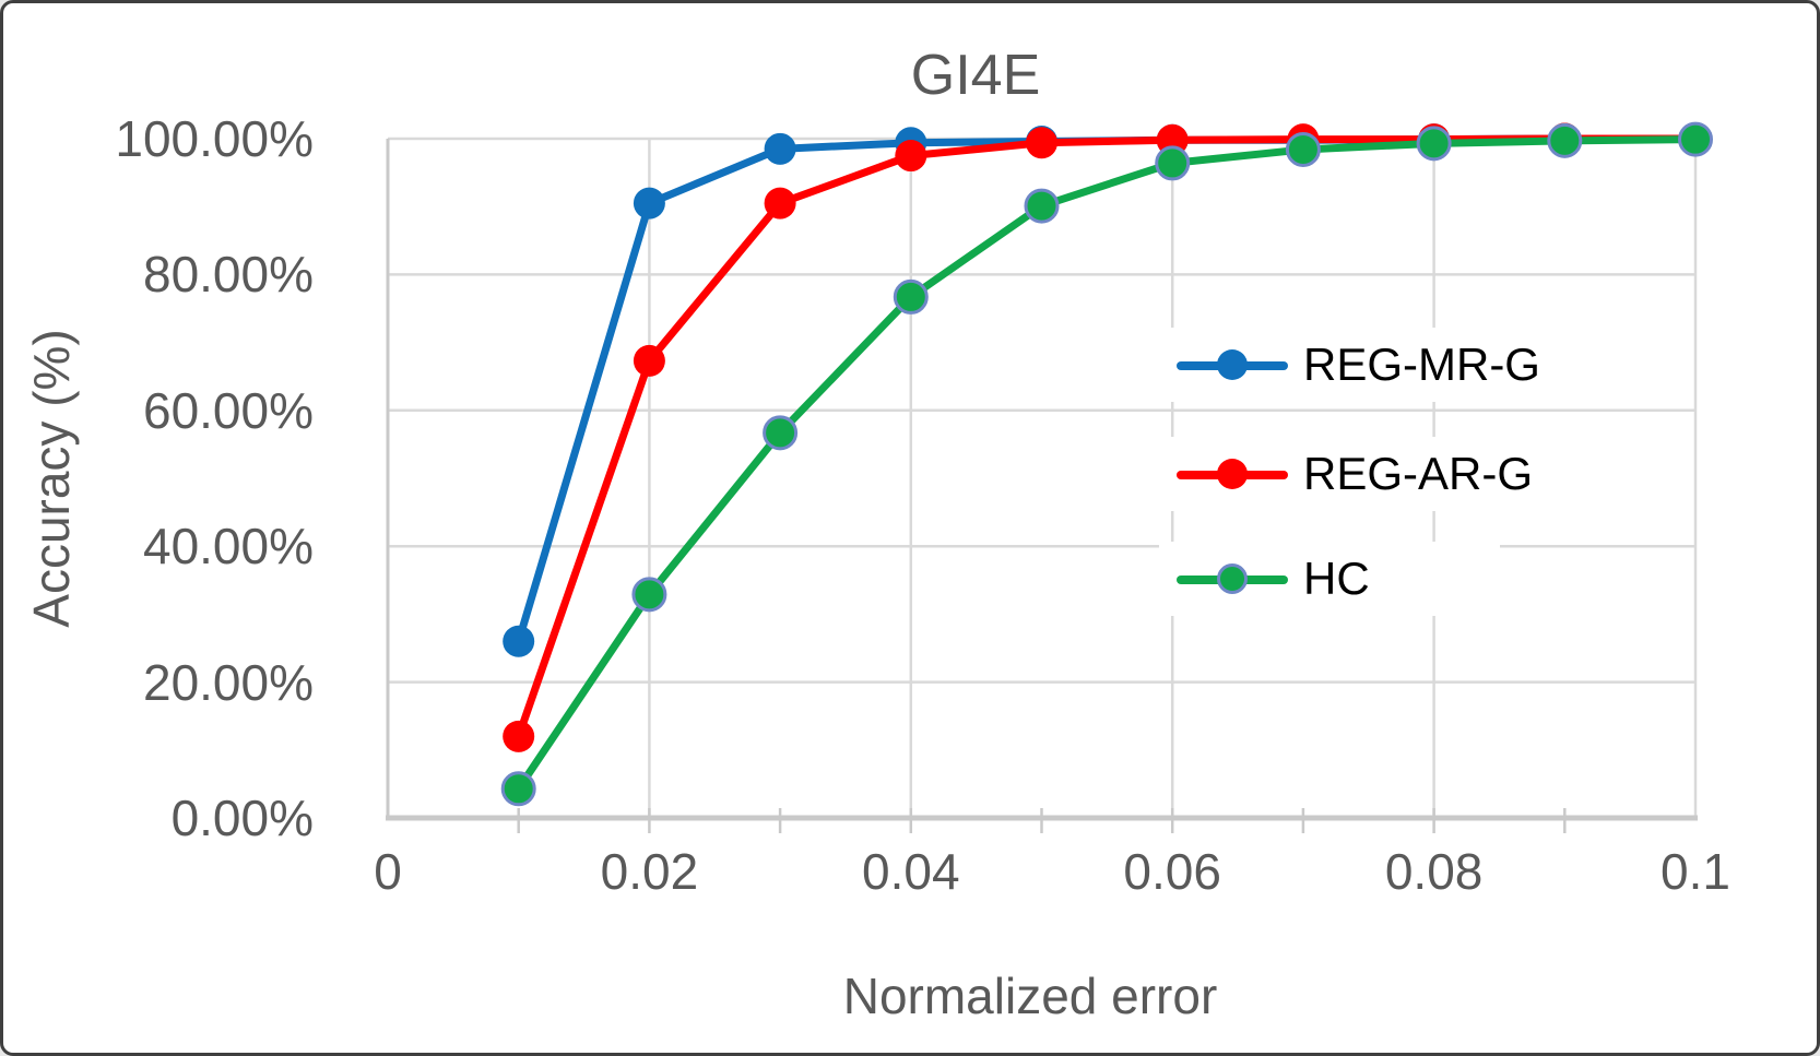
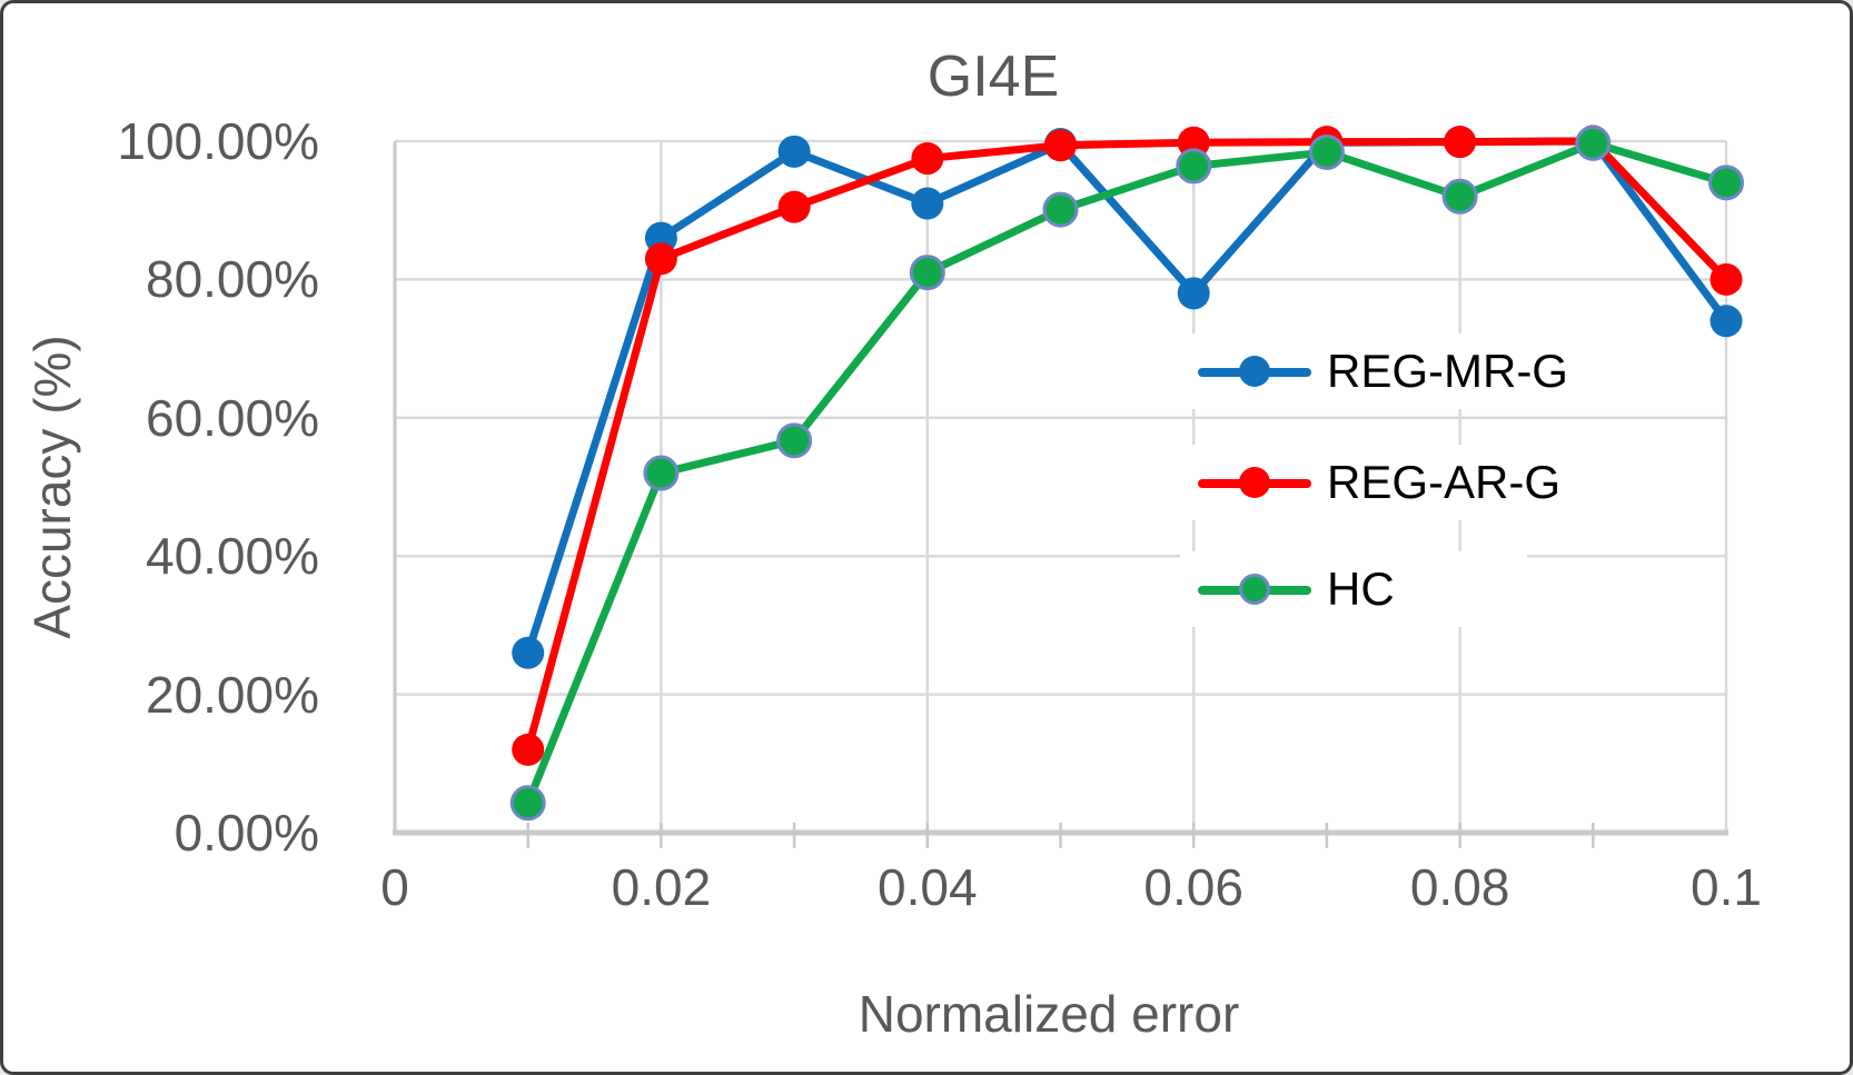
REG-MR-G/0.02: 90% -> 86%
REG-AR-G/0.02: 67% -> 83%
HC/0.02: 33% -> 52%
REG-MR-G/0.04: 99% -> 91%
HC/0.04: 77% -> 81%
REG-MR-G/0.06: 100% -> 78%
HC/0.08: 99% -> 92%
REG-MR-G/0.1: 100% -> 74%
REG-AR-G/0.1: 100% -> 80%
HC/0.1: 100% -> 94%
